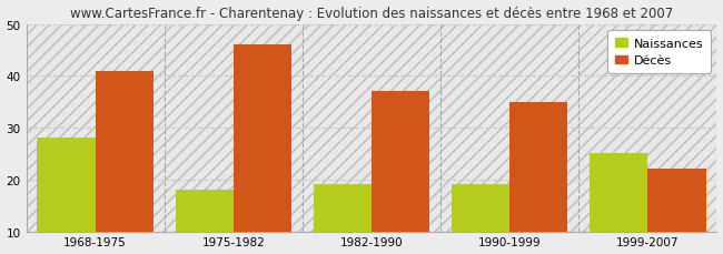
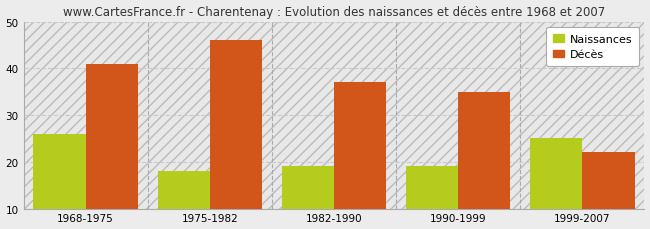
Naissances/1968-1975: 28 -> 26
